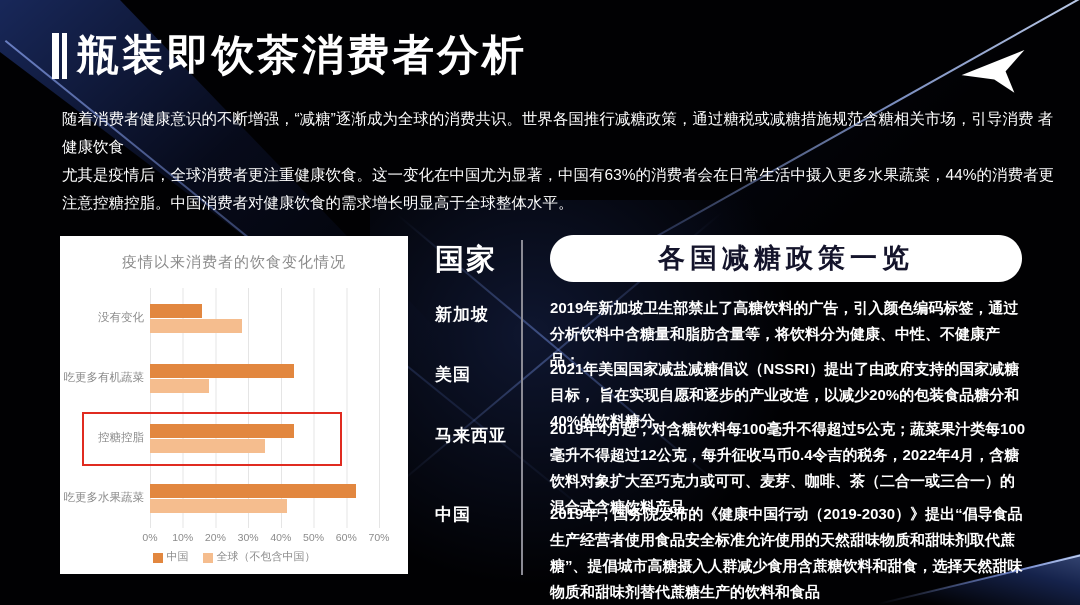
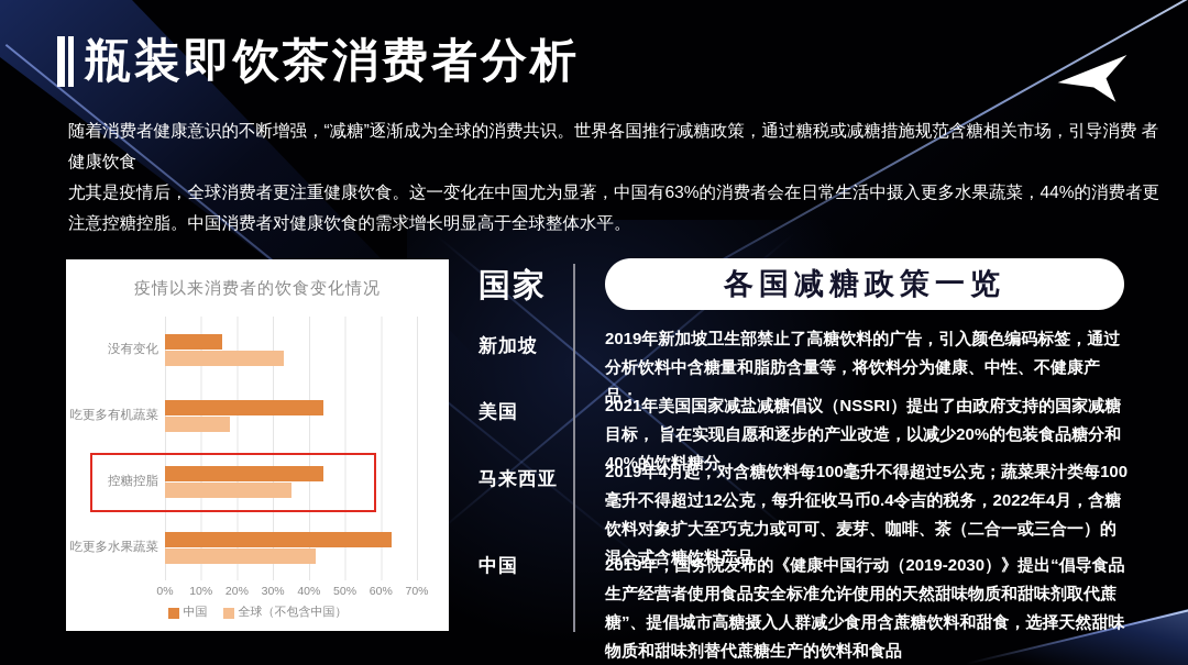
全球（不包含中国）/没有变化: 28% -> 33%
